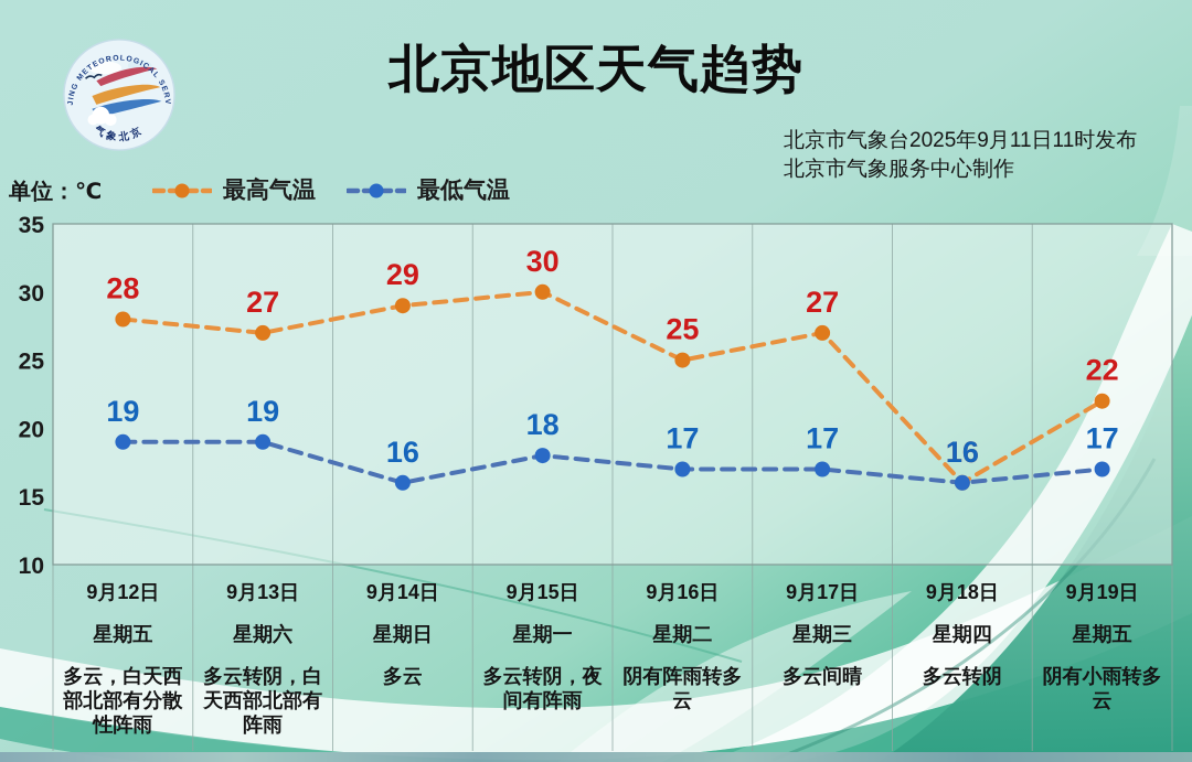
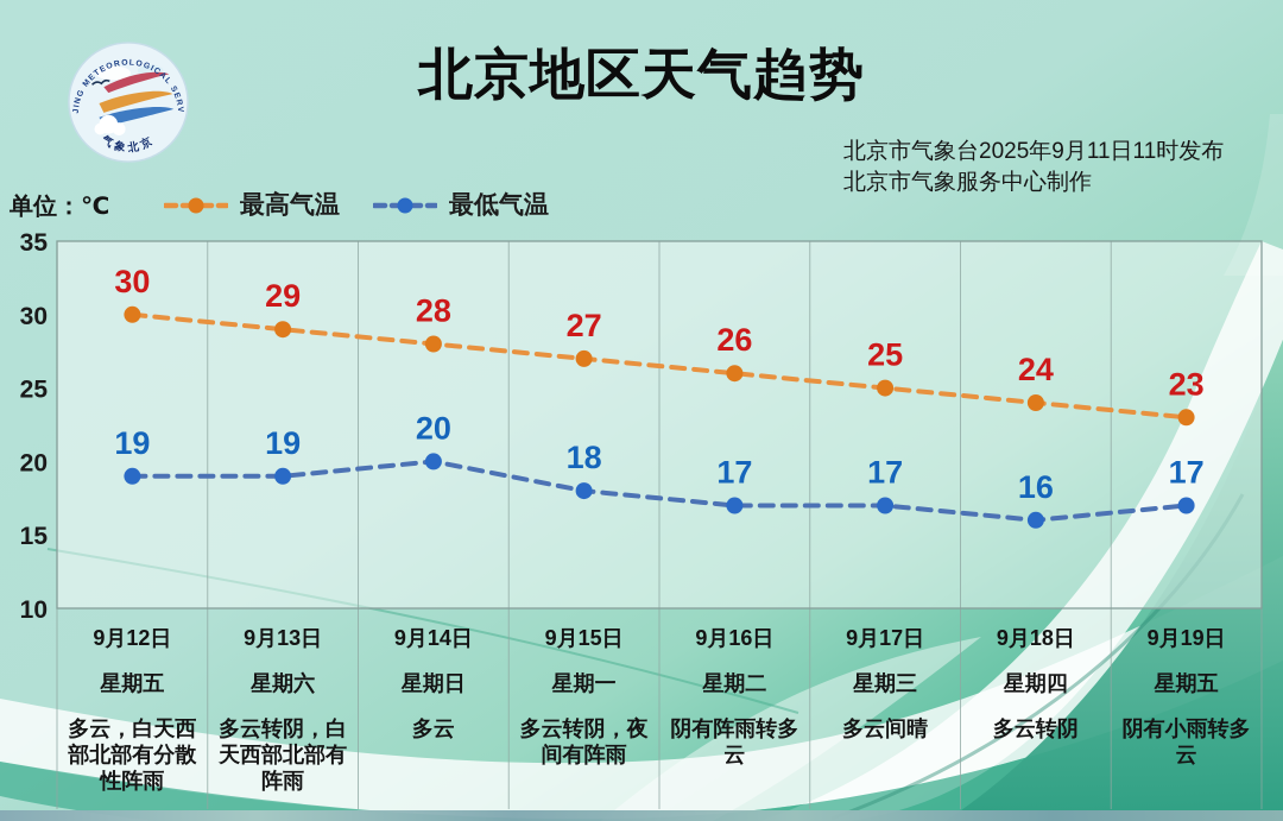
最高气温/9月12日: 28 -> 30
最高气温/9月13日: 27 -> 29
最高气温/9月14日: 29 -> 28
最低气温/9月14日: 16 -> 20
最高气温/9月15日: 30 -> 27
最高气温/9月16日: 25 -> 26
最高气温/9月17日: 27 -> 25
最高气温/9月18日: 16 -> 24
最高气温/9月19日: 22 -> 23
